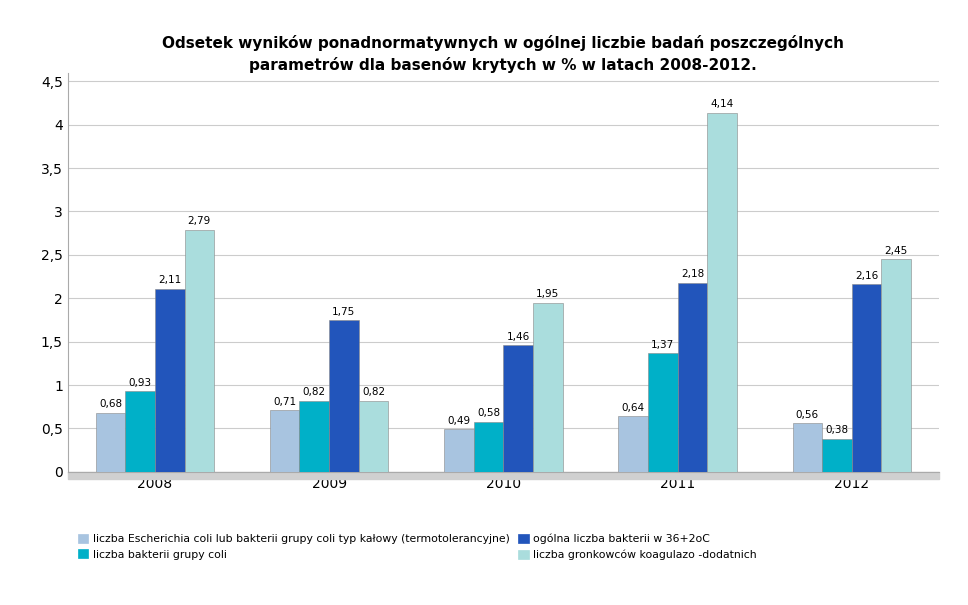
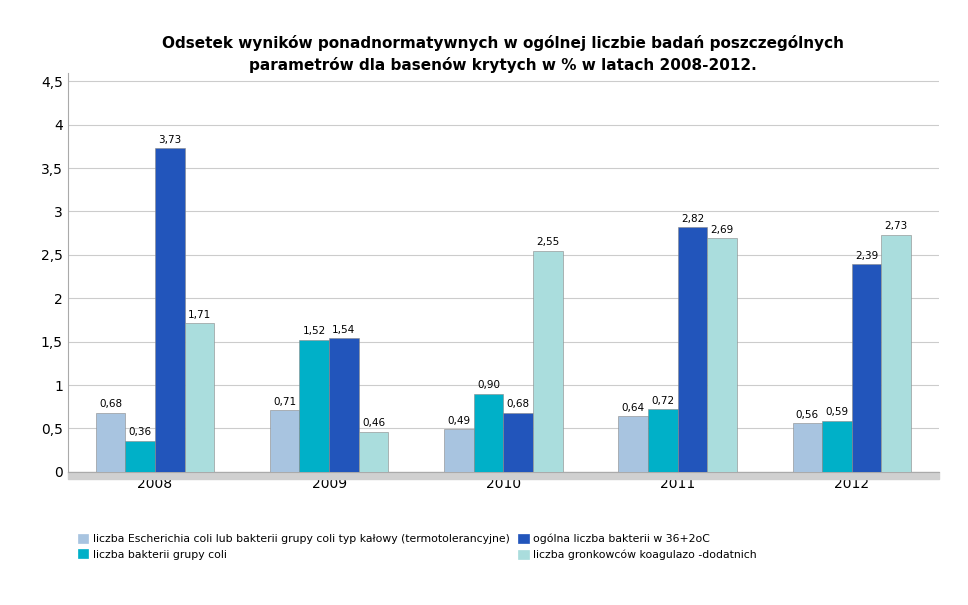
liczba bakterii grupy coli/2008: 0,93 -> 0,36
ogólna liczba bakterii w 36+2oC/2008: 2,11 -> 3,73
liczba gronkowców koagulazo -dodatnich/2008: 2,79 -> 1,71
liczba bakterii grupy coli/2009: 0,82 -> 1,52
ogólna liczba bakterii w 36+2oC/2009: 1,75 -> 1,54
liczba gronkowców koagulazo -dodatnich/2009: 0,82 -> 0,46
liczba bakterii grupy coli/2010: 0,58 -> 0,90
ogólna liczba bakterii w 36+2oC/2010: 1,46 -> 0,68
liczba gronkowców koagulazo -dodatnich/2010: 1,95 -> 2,55
liczba bakterii grupy coli/2011: 1,37 -> 0,72
ogólna liczba bakterii w 36+2oC/2011: 2,18 -> 2,82
liczba gronkowców koagulazo -dodatnich/2011: 4,14 -> 2,69
liczba bakterii grupy coli/2012: 0,38 -> 0,59
ogólna liczba bakterii w 36+2oC/2012: 2,16 -> 2,39
liczba gronkowców koagulazo -dodatnich/2012: 2,45 -> 2,73
